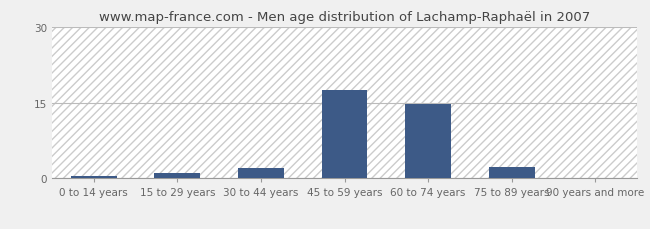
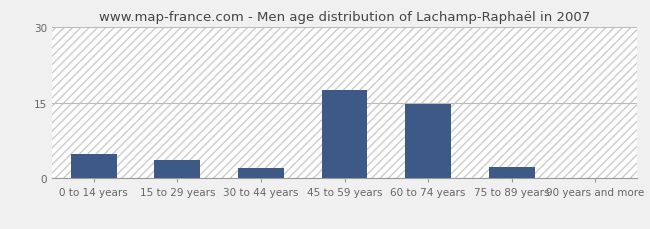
0 to 14 years: 0.5 -> 4.8
15 to 29 years: 1.0 -> 3.6
